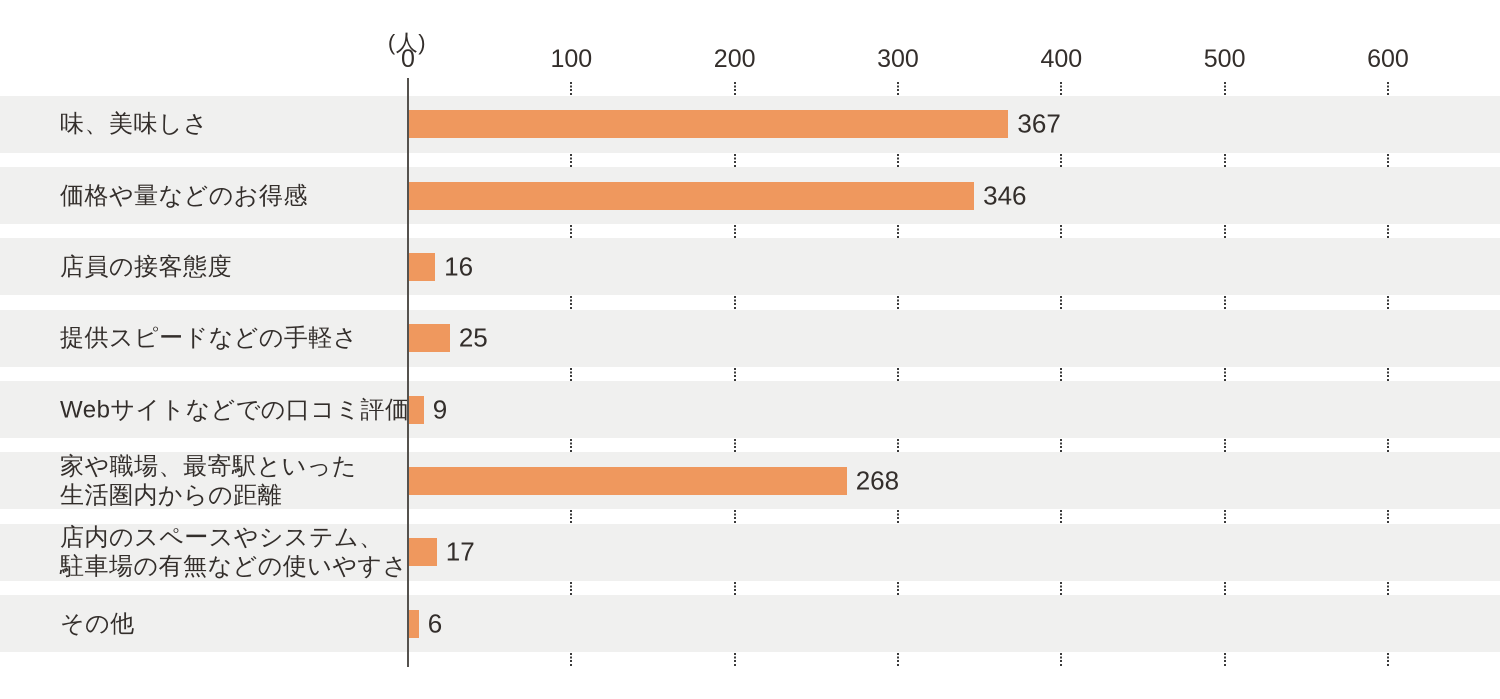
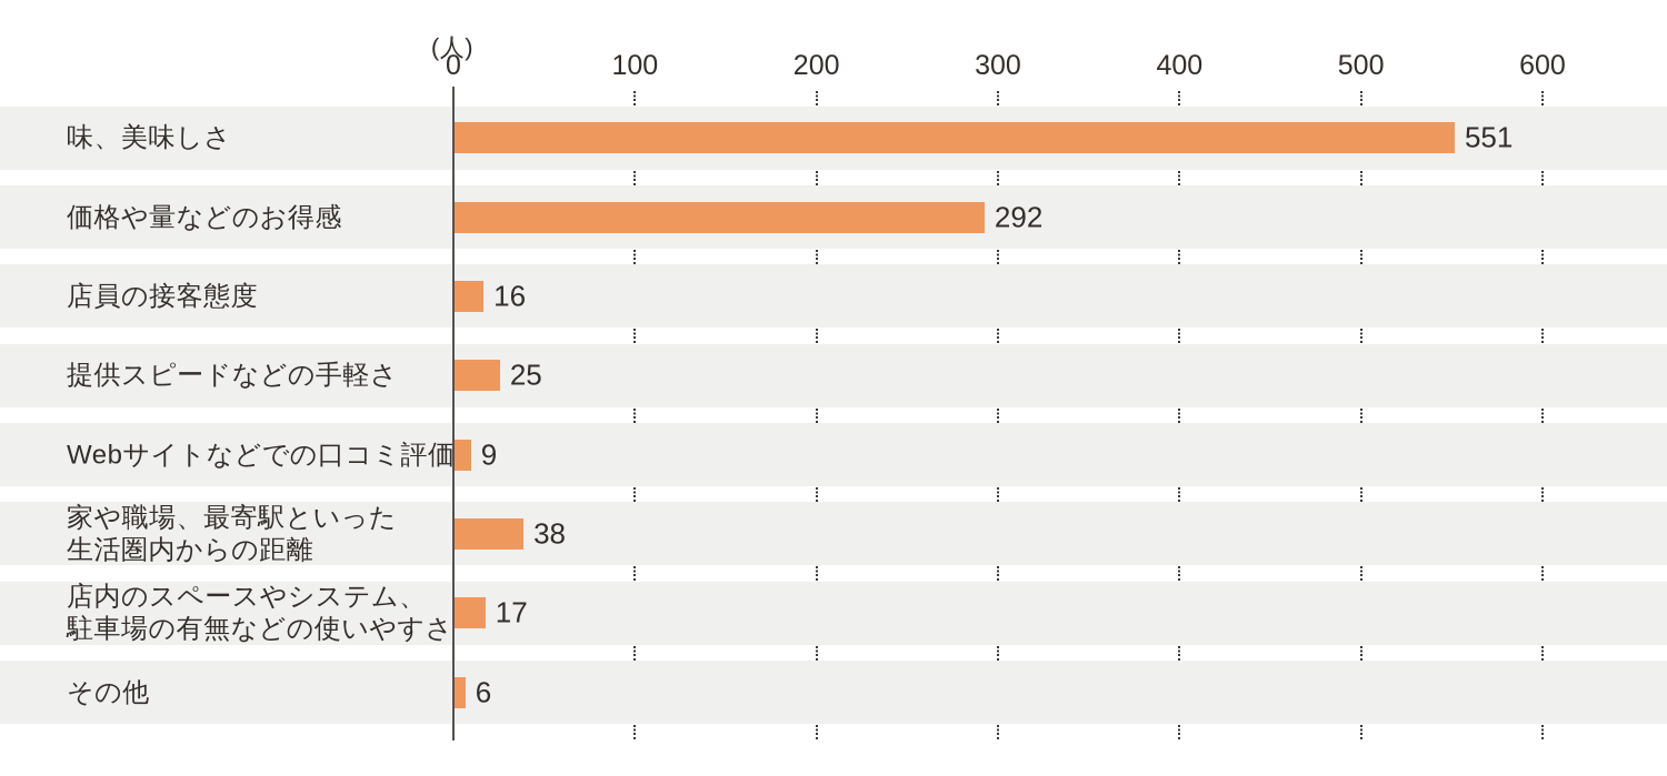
味、美味しさ: 367 -> 551
価格や量などのお得感: 346 -> 292
家や職場、最寄駅といった 生活圏内からの距離: 268 -> 38
